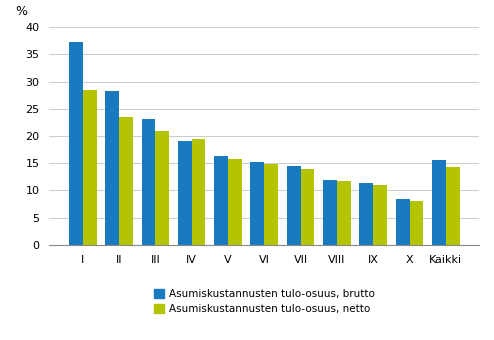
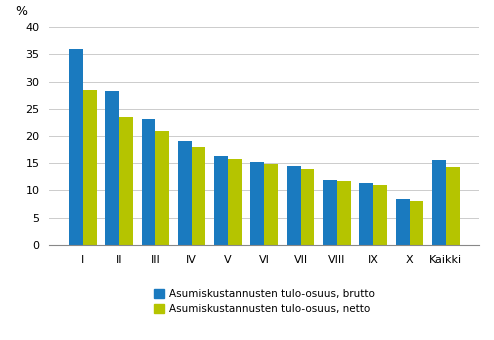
Asumiskustannusten tulo-osuus, brutto/I: 37.2 -> 36.0
Asumiskustannusten tulo-osuus, netto/IV: 19.4 -> 17.9
